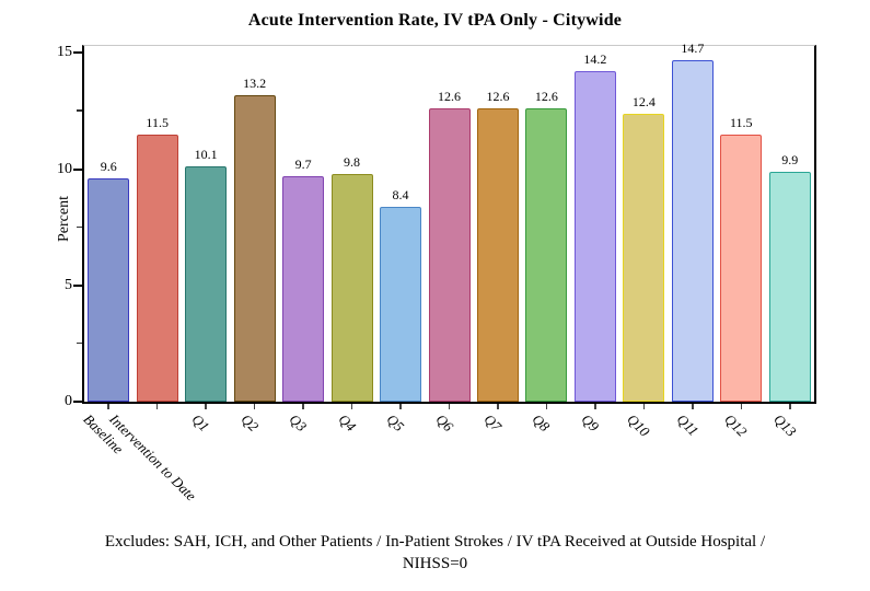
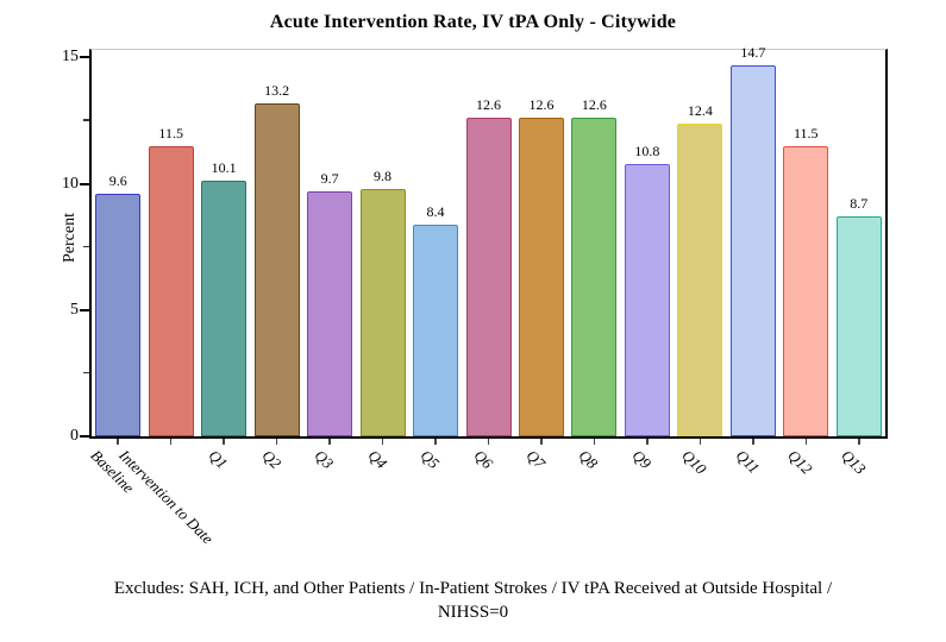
Q9: 14.2 -> 10.8
Q13: 9.9 -> 8.7
